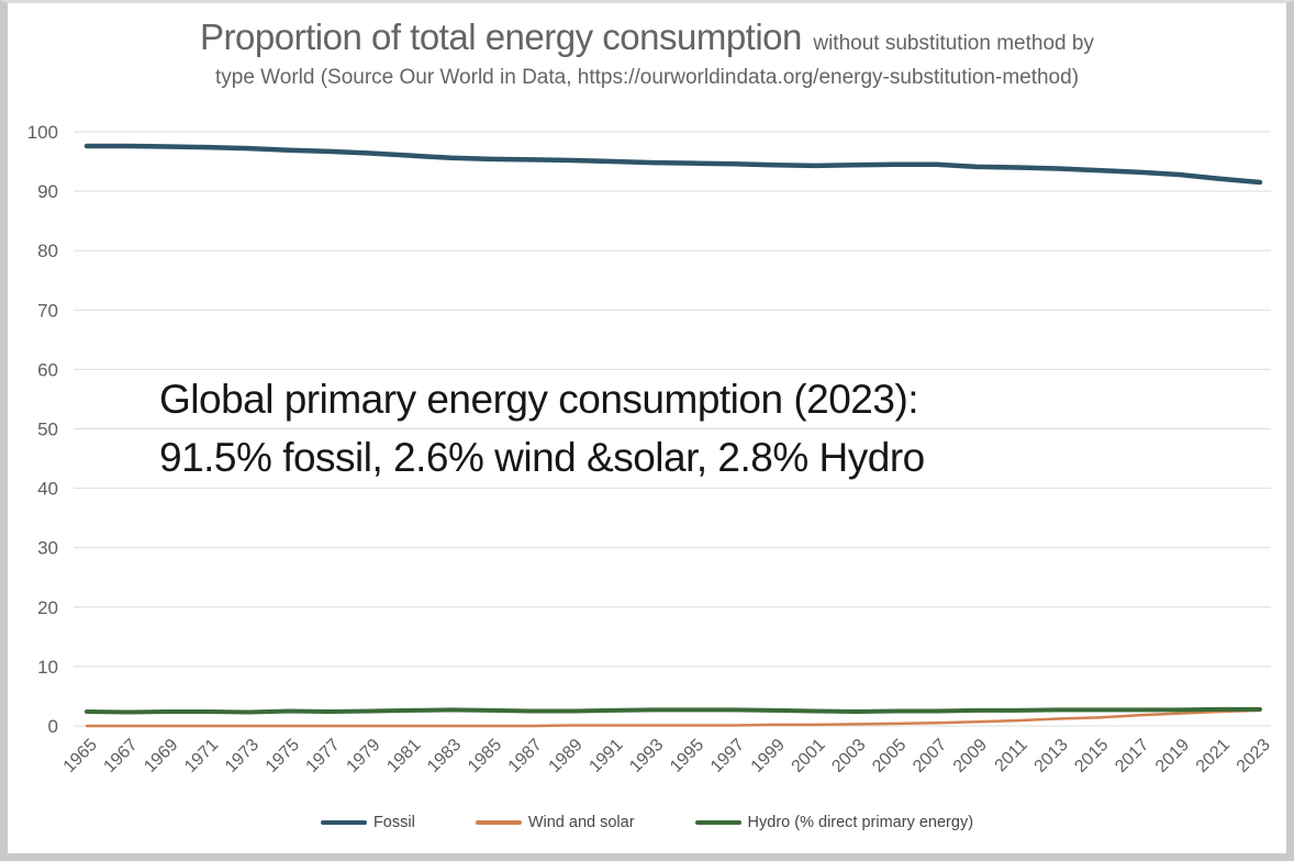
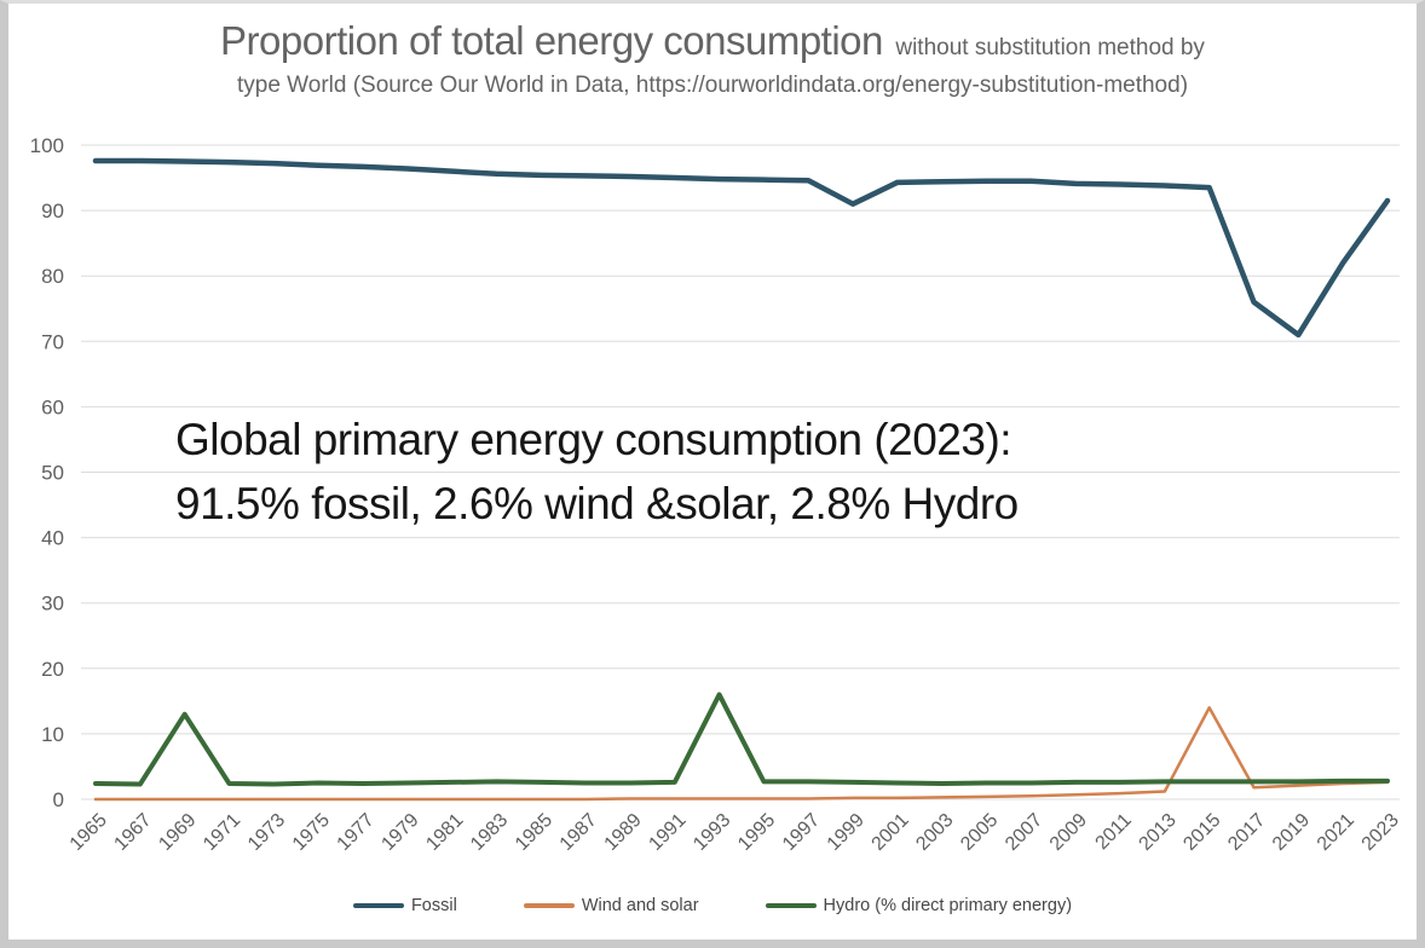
Hydro (% direct primary energy)/1969: 2 -> 13
Hydro (% direct primary energy)/1993: 3 -> 16
Fossil/1999: 94 -> 91
Wind and solar/2015: 1 -> 14
Fossil/2017: 93 -> 76
Fossil/2019: 93 -> 71
Fossil/2021: 92 -> 82
